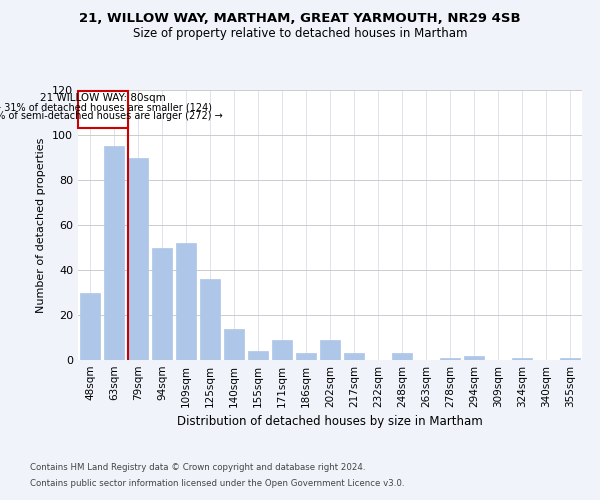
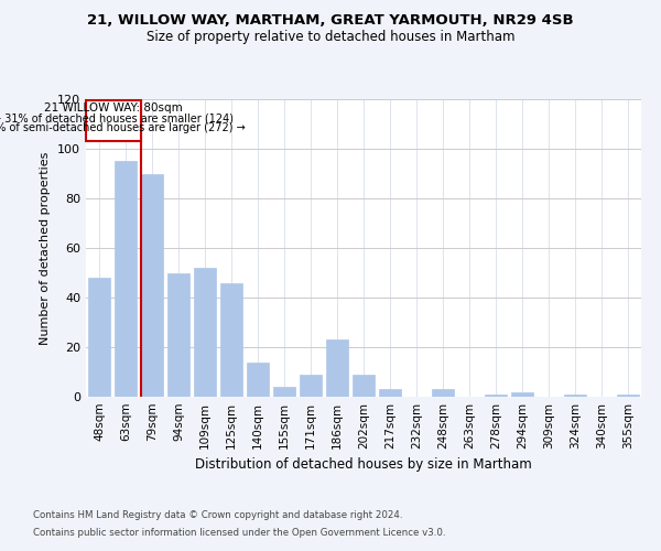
48sqm: 30 -> 48
125sqm: 36 -> 46
186sqm: 3 -> 23
